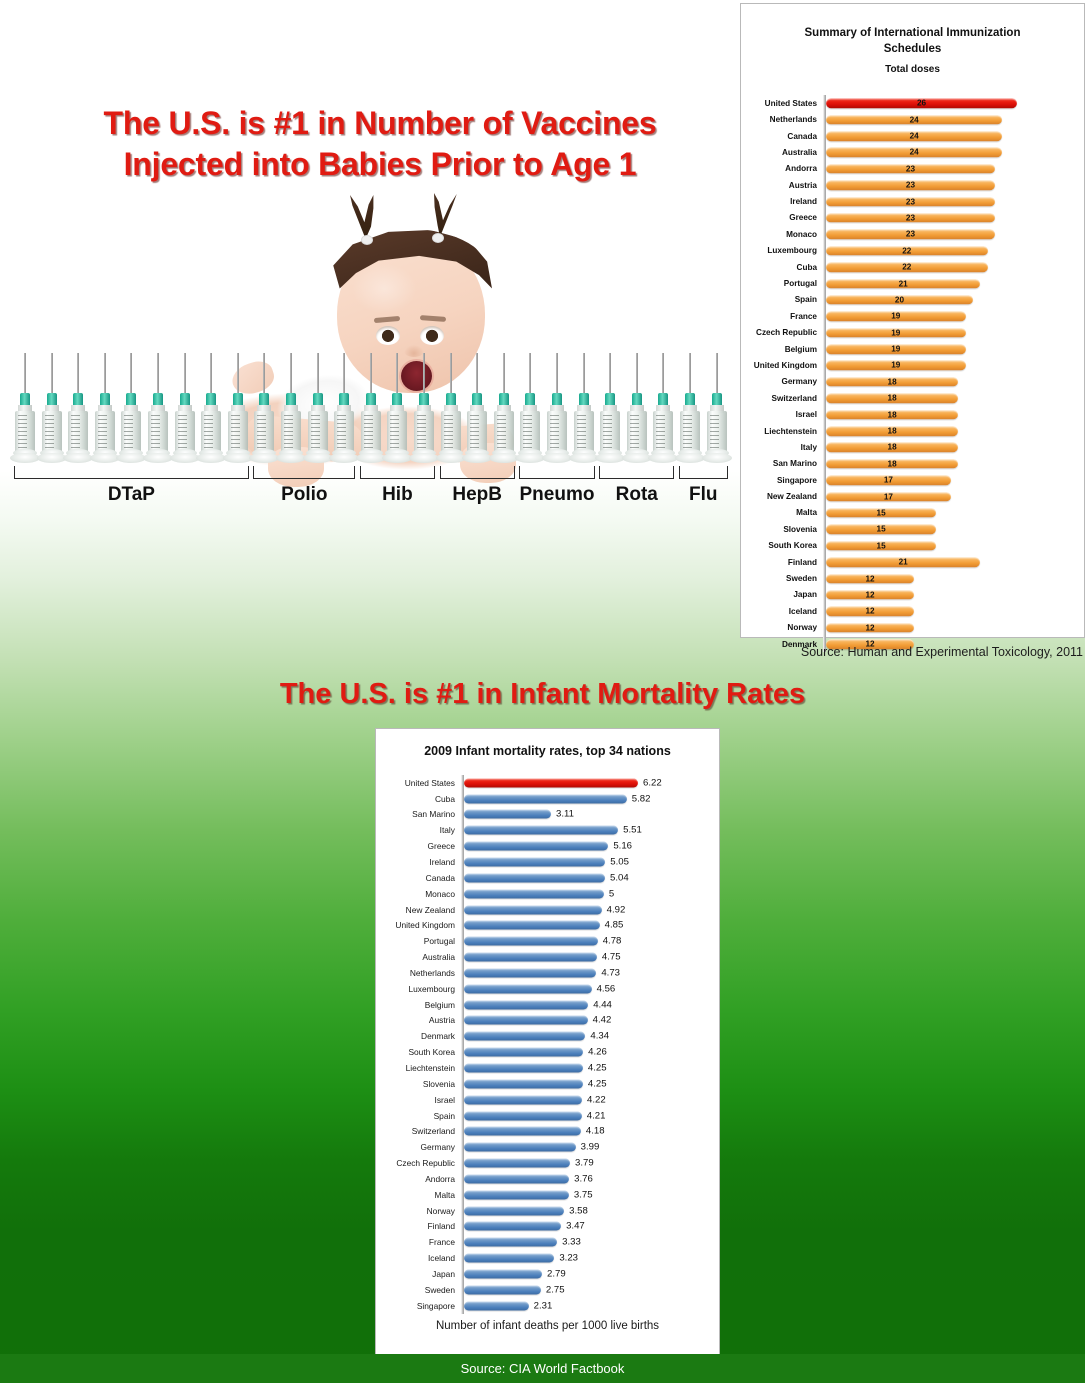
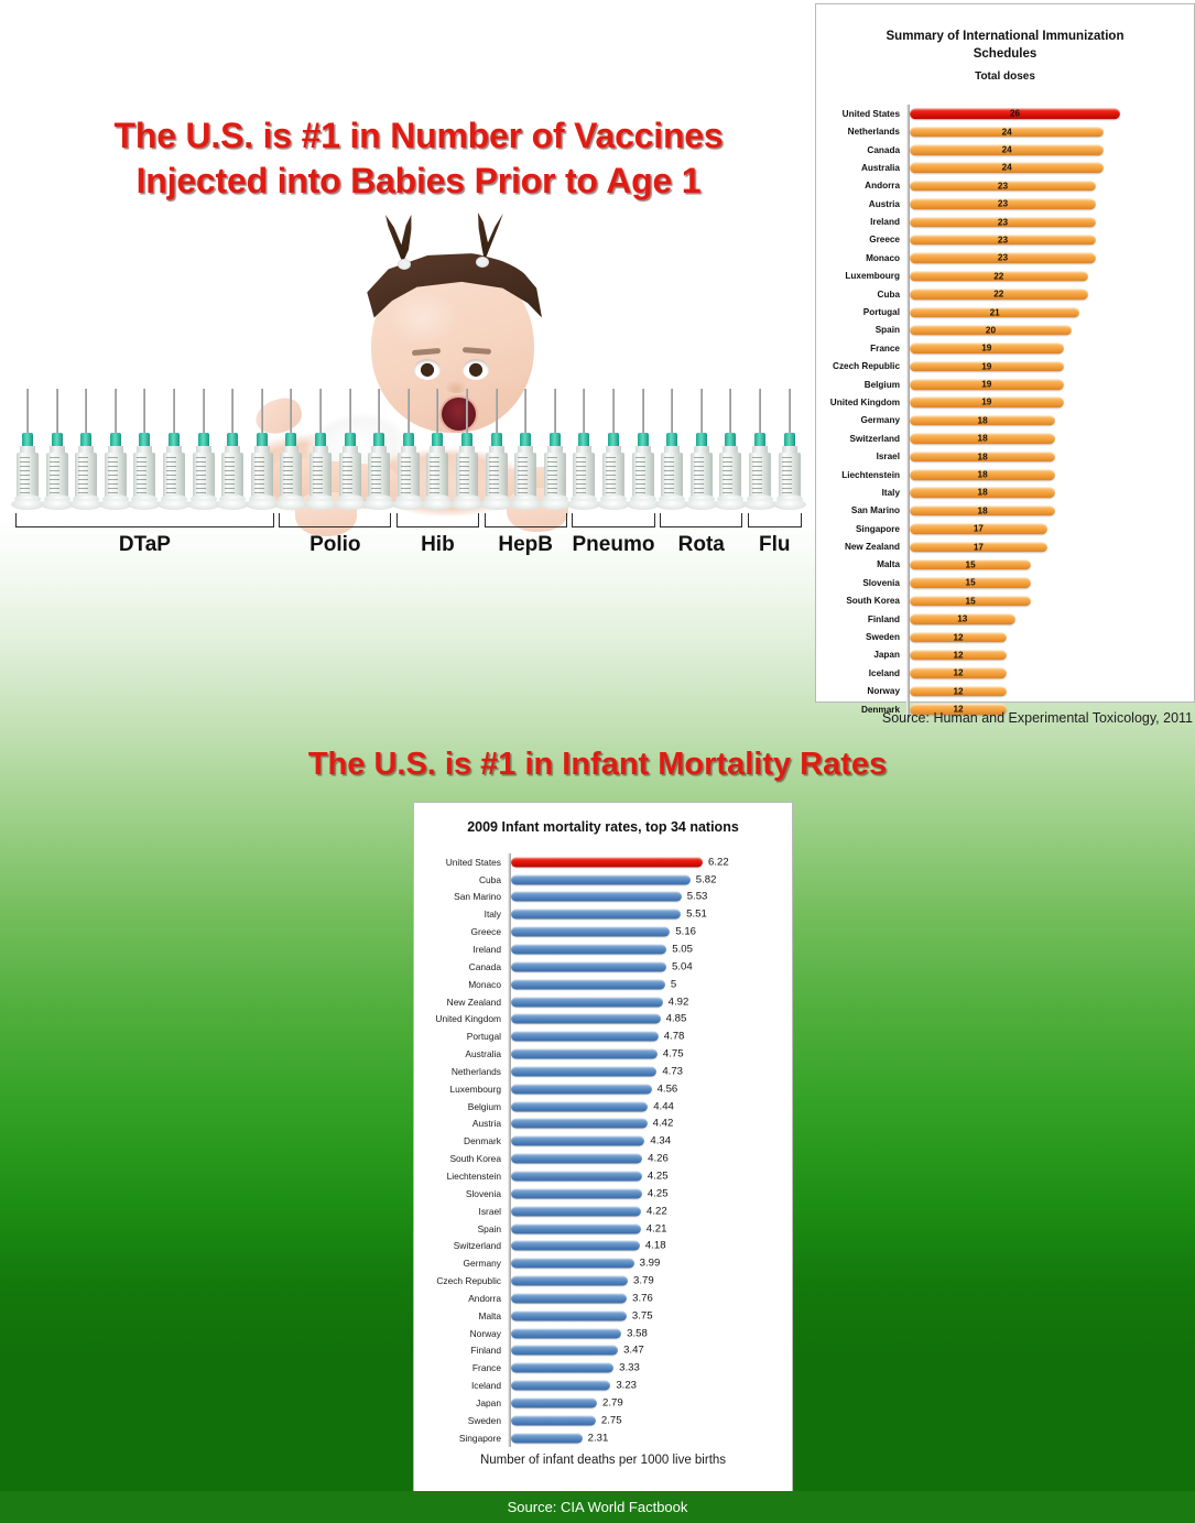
Summary of International Immunization Schedules/Finland: 21 -> 13
2009 Infant mortality rates, top 34 nations/San Marino: 3.11 -> 5.53
